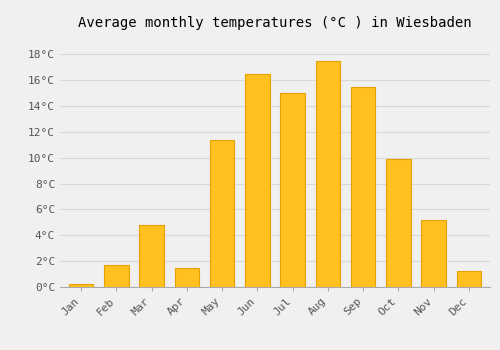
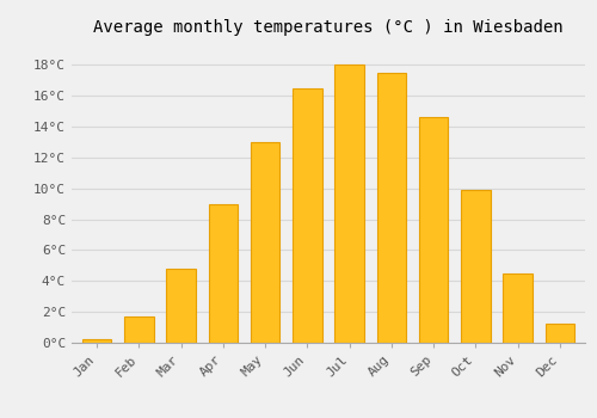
Apr: 1.5°C -> 9.0°C
May: 11.4°C -> 13.0°C
Jul: 15.0°C -> 18.0°C
Sep: 15.5°C -> 14.6°C
Nov: 5.2°C -> 4.5°C
